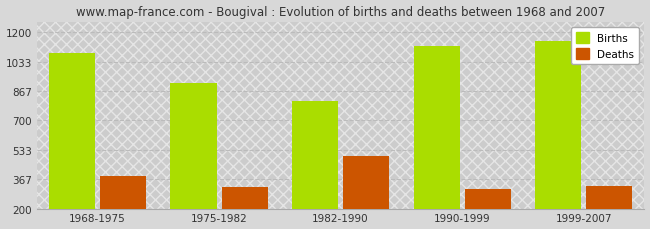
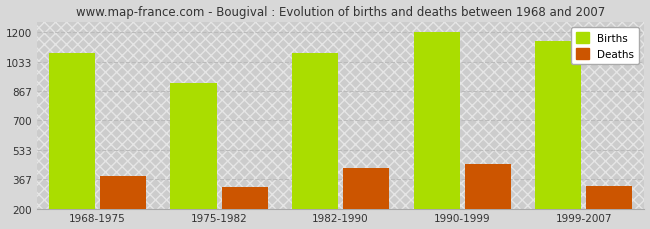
Births/1982-1990: 810 -> 1080
Deaths/1982-1990: 500 -> 430
Births/1990-1999: 1120 -> 1200
Deaths/1990-1999: 310 -> 450
